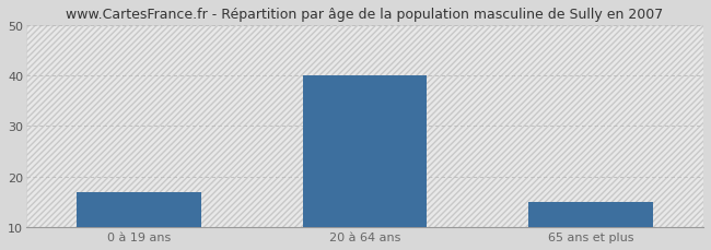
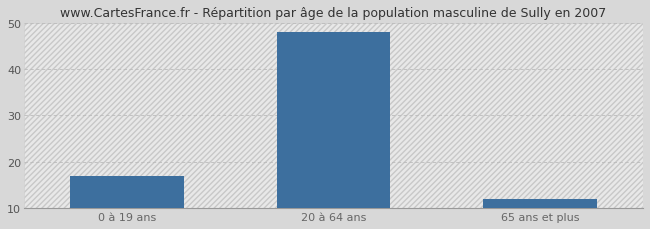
20 à 64 ans: 40 -> 48
65 ans et plus: 15 -> 12
